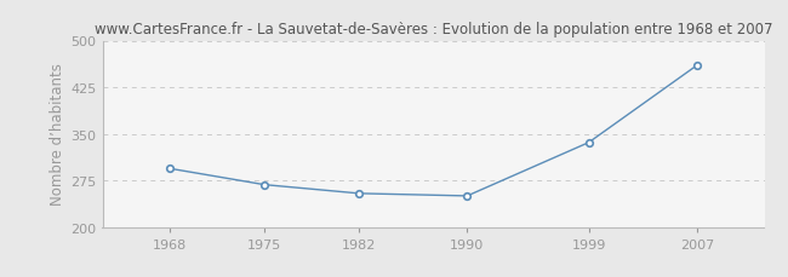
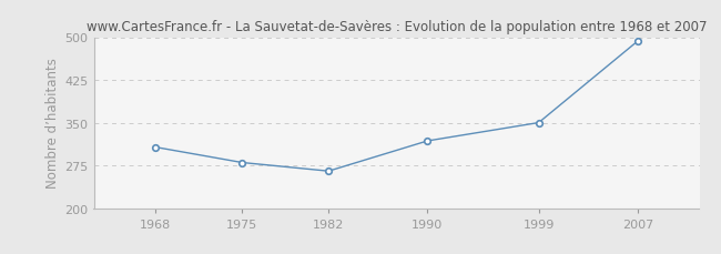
1968: 294 -> 307
1975: 268 -> 280
1982: 254 -> 265
1990: 250 -> 318
1999: 336 -> 350
2007: 460 -> 493
